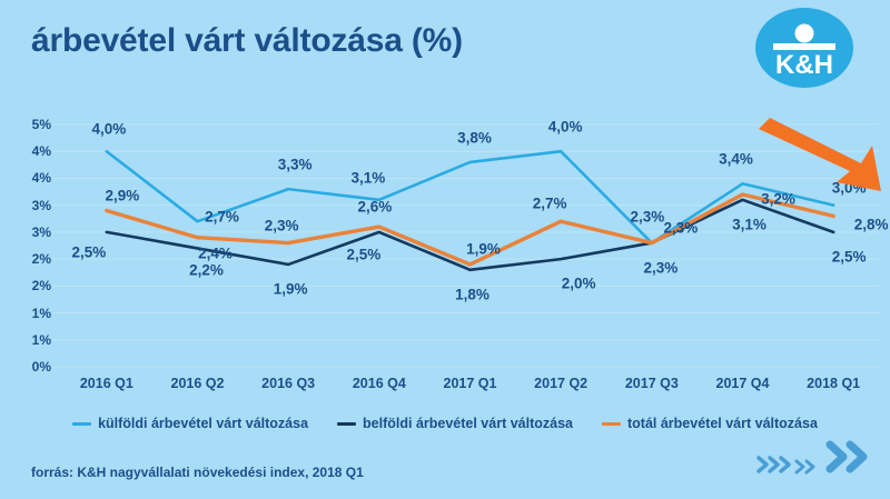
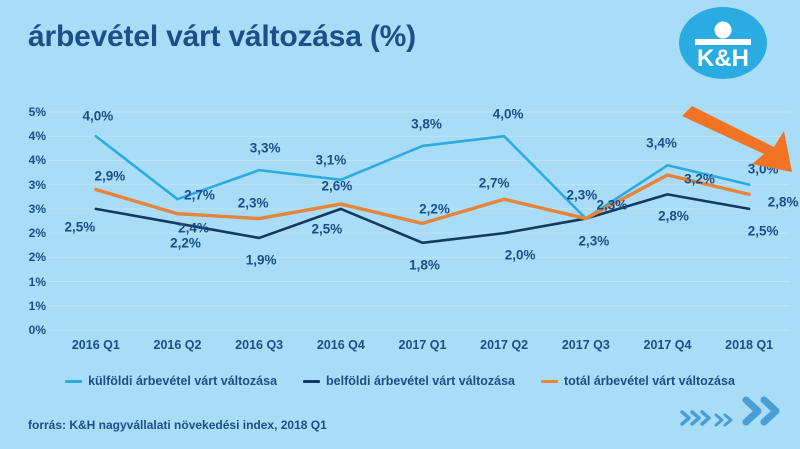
totál árbevétel várt változása/2017 Q1: 1,9% -> 2,2%
belföldi árbevétel várt változása/2017 Q4: 3,1% -> 2,8%
